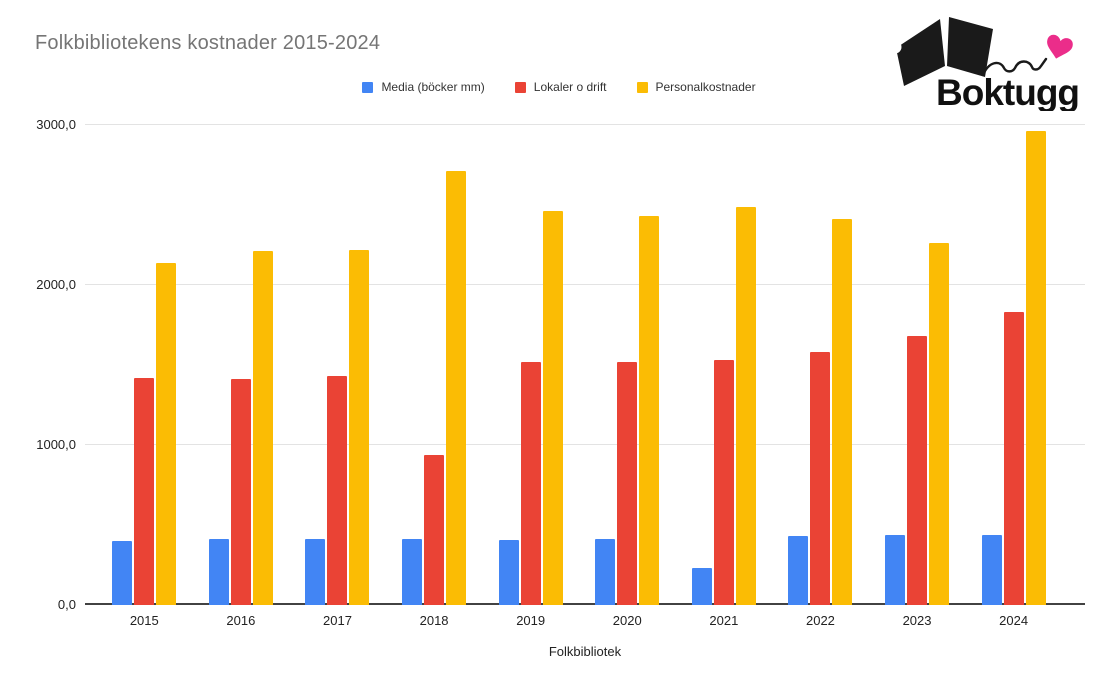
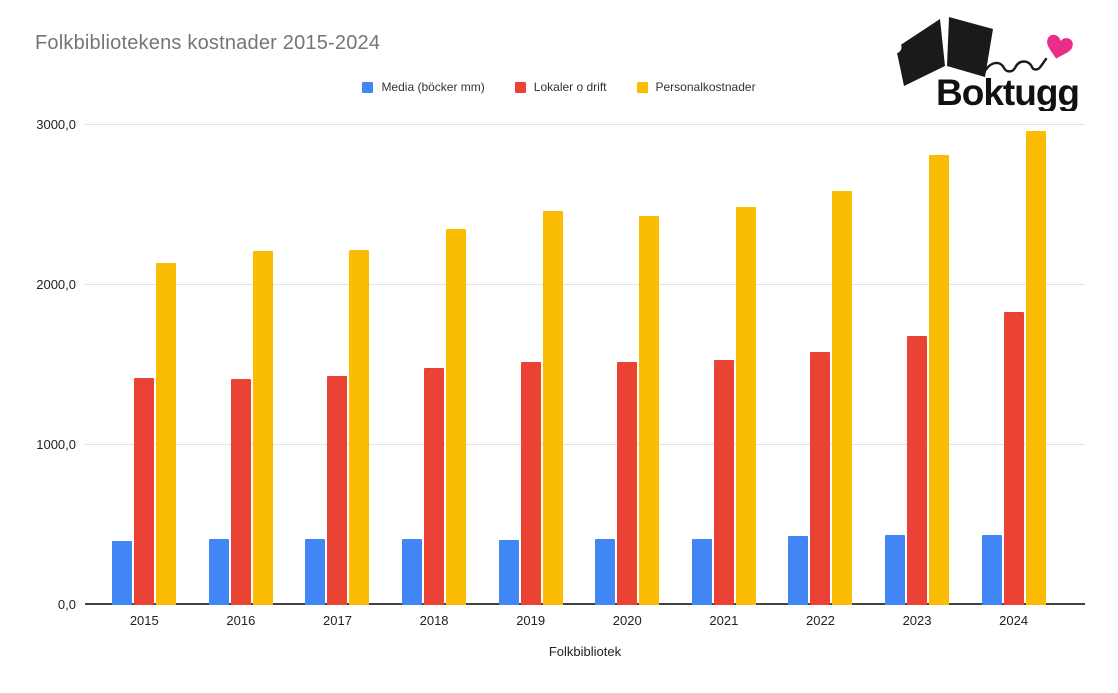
Lokaler o drift/2018: 940 -> 1480
Personalkostnader/2018: 2710 -> 2350
Media (böcker mm)/2021: 230 -> 420
Personalkostnader/2022: 2410 -> 2590
Personalkostnader/2023: 2260 -> 2810
